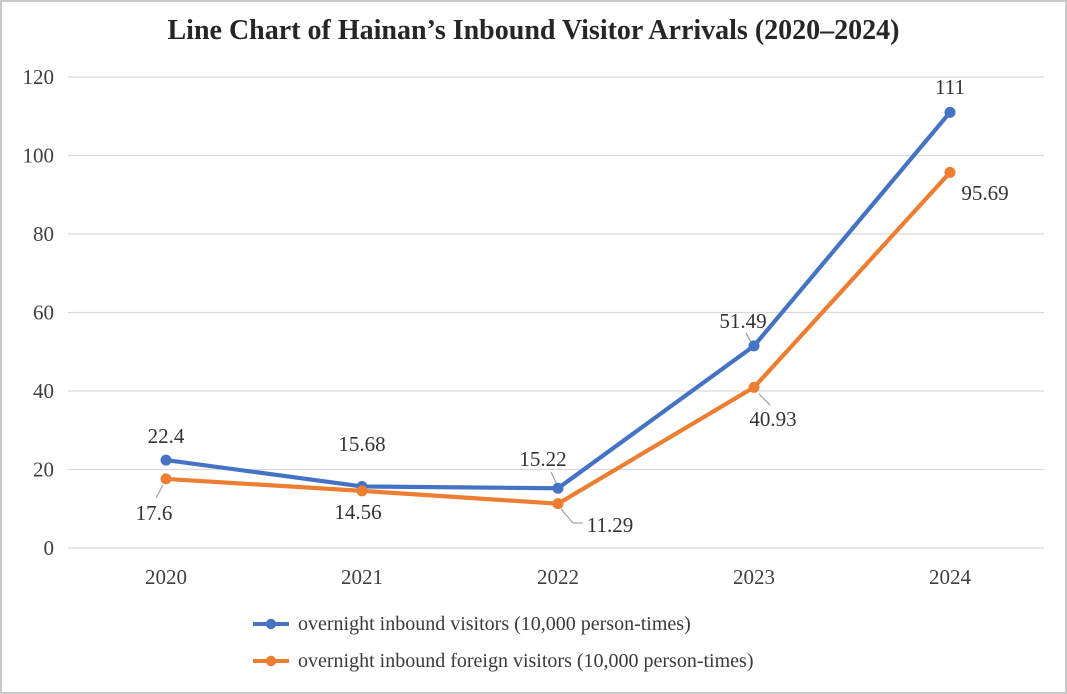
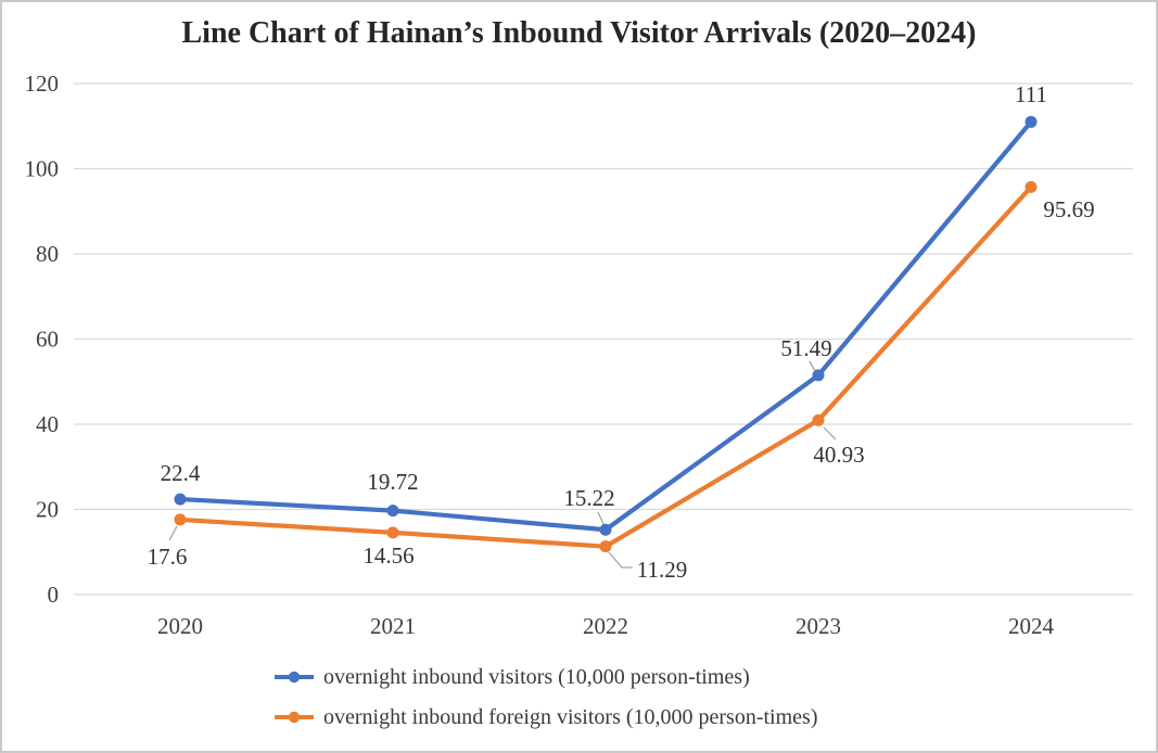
overnight inbound visitors (10,000 person-times)/2021: 15.68 -> 19.72
